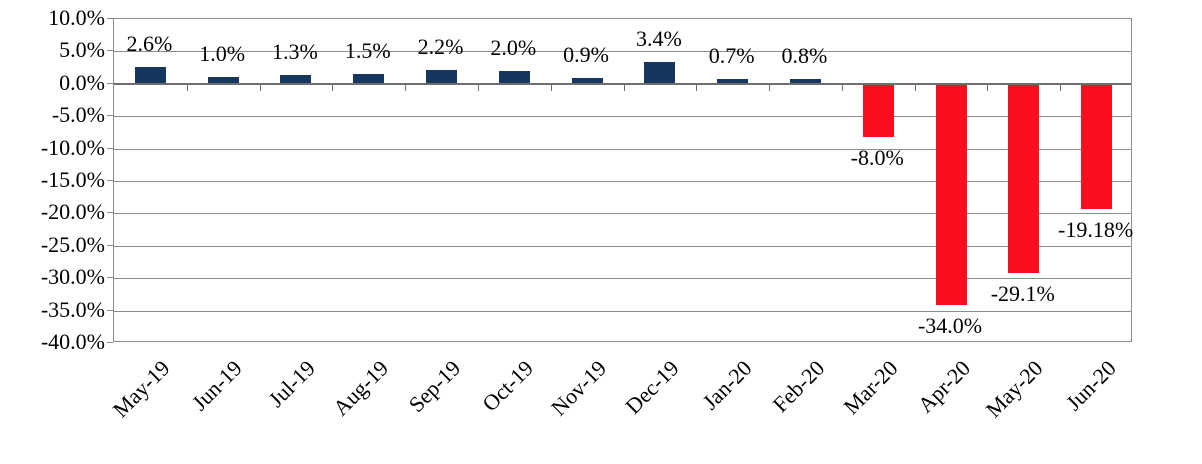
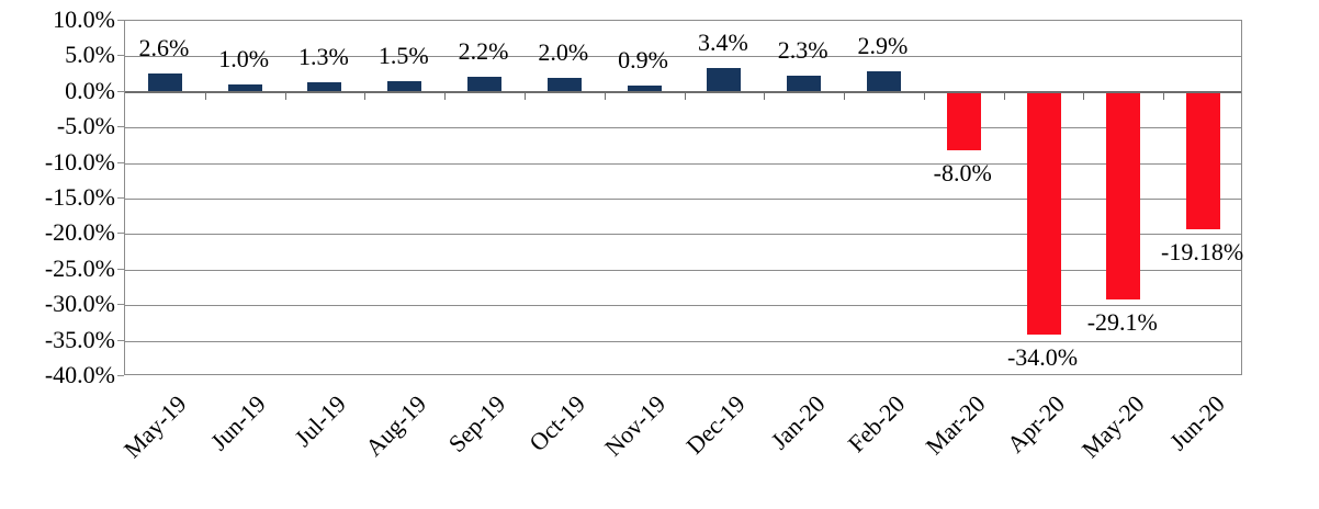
Jan-20: 0.7% -> 2.3%
Feb-20: 0.8% -> 2.9%
